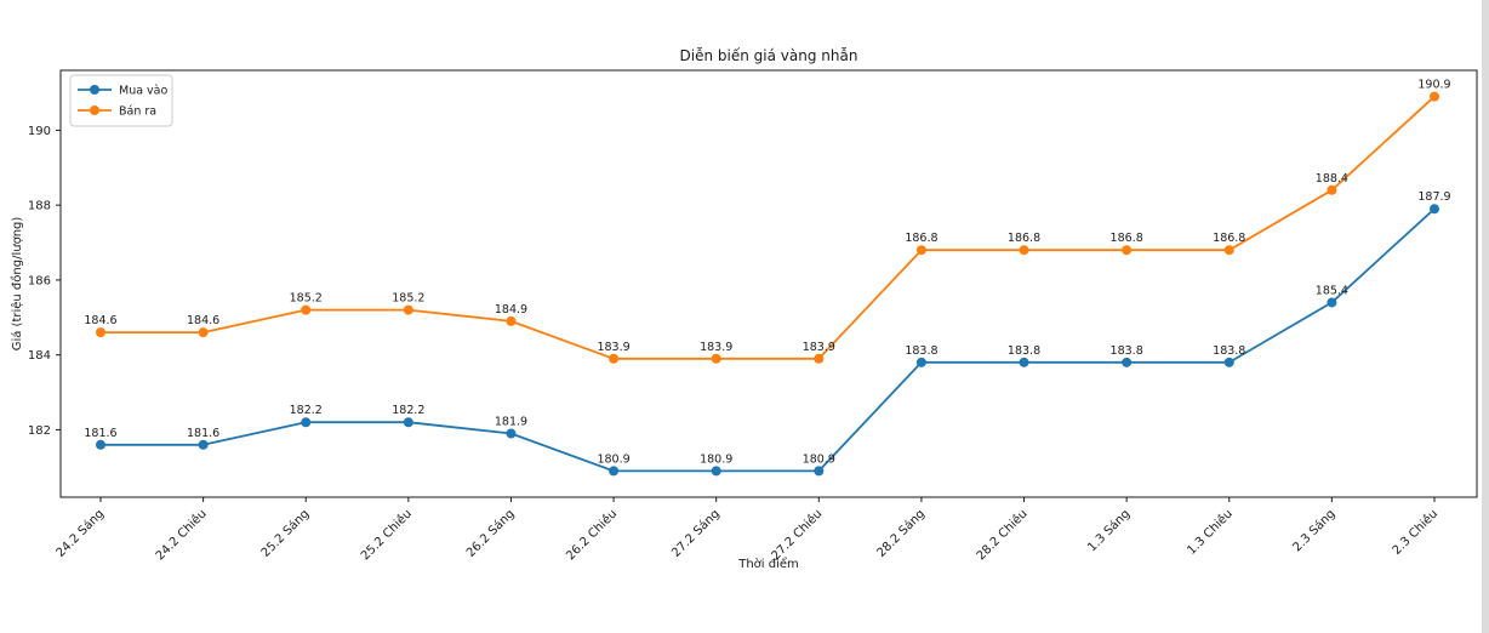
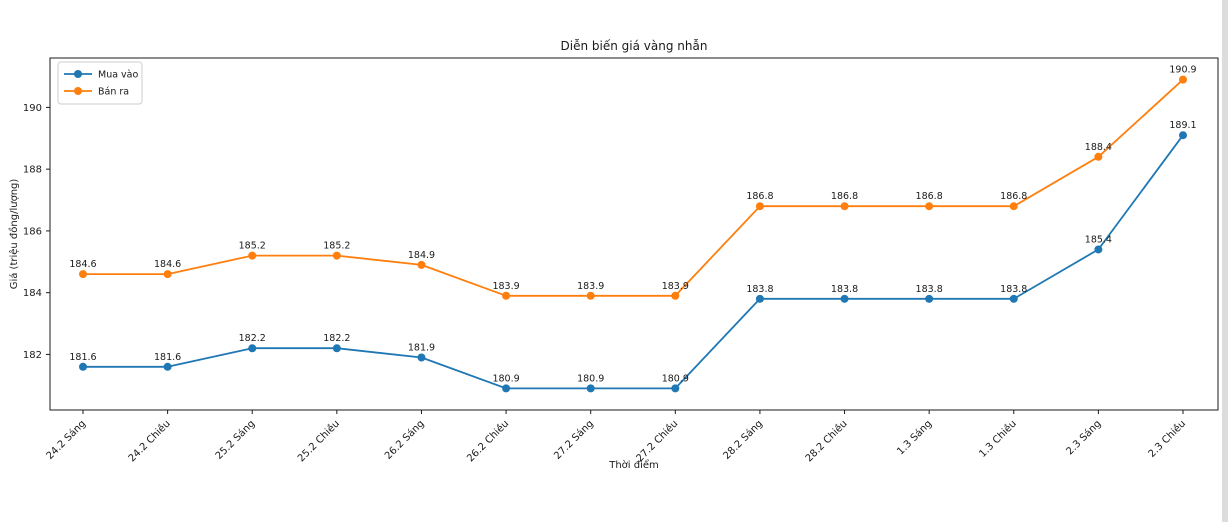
Mua vào/2.3 Chiều: 187.9 -> 189.1
